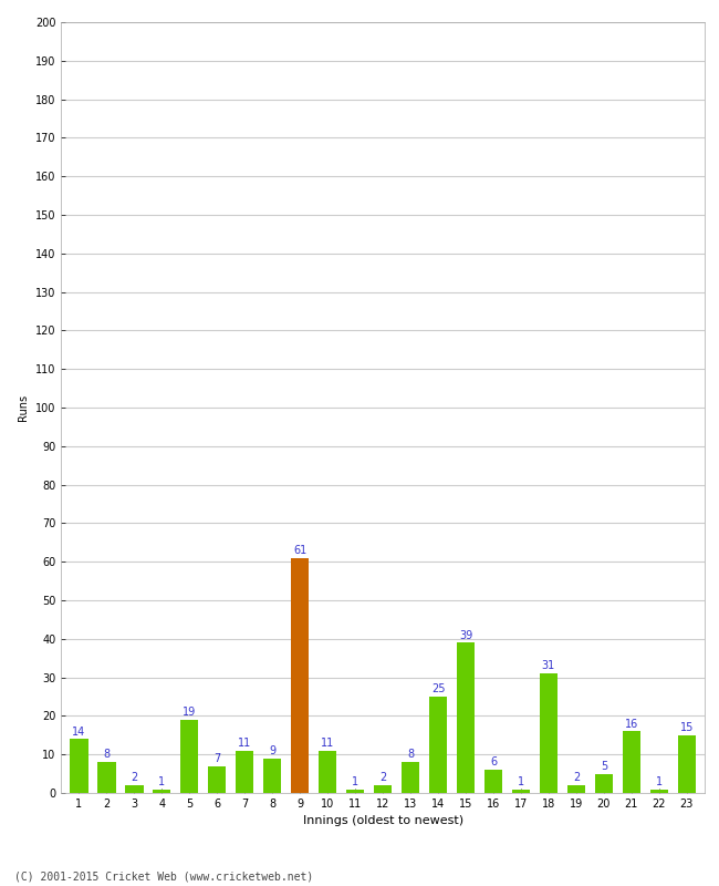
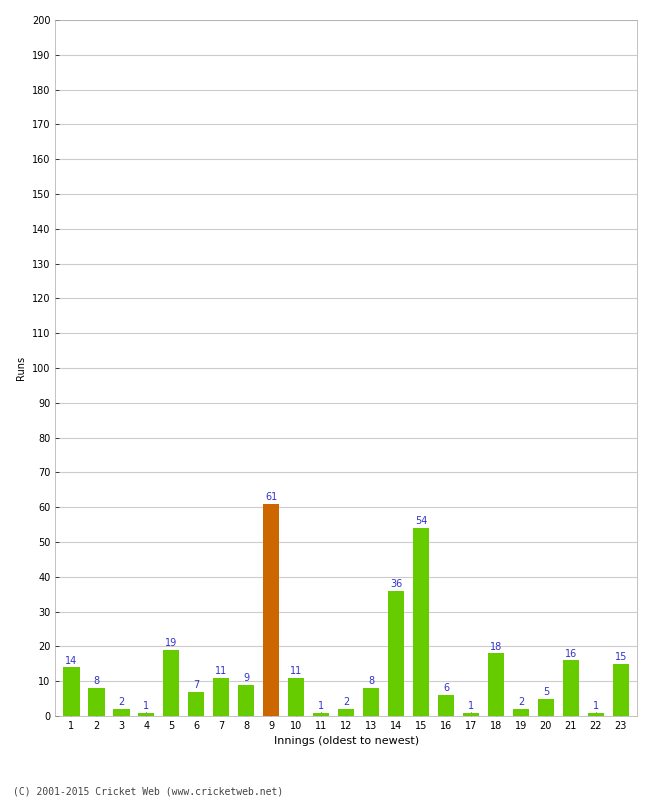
14: 25 -> 36
15: 39 -> 54
18: 31 -> 18
